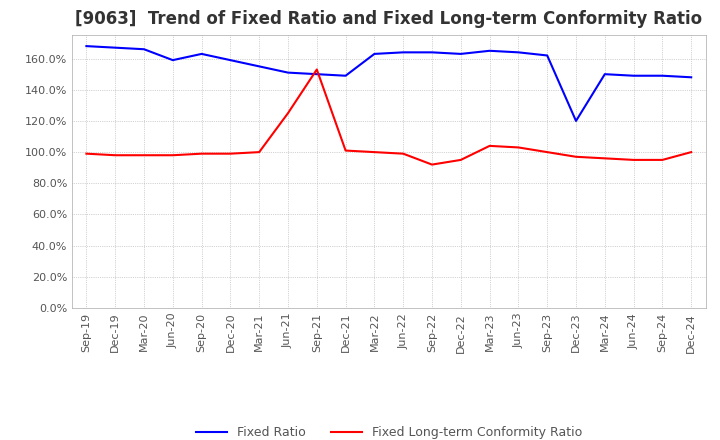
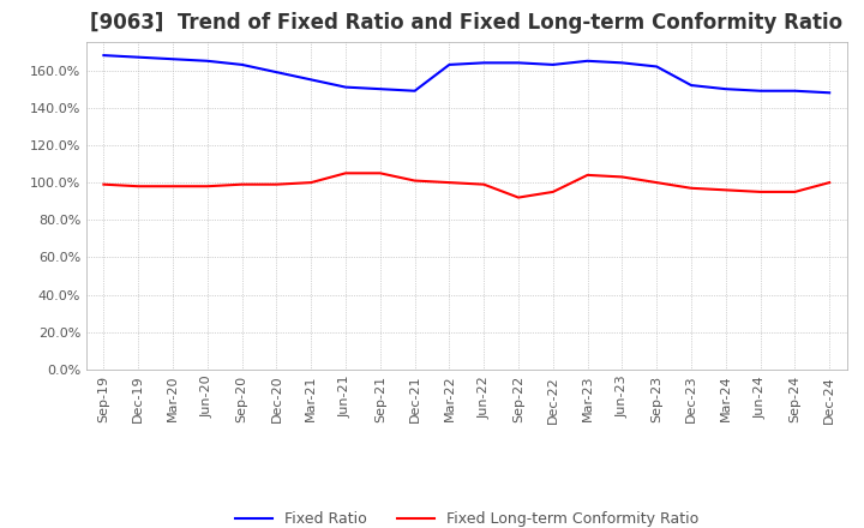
Fixed Ratio/Jun-20: 159% -> 165%
Fixed Long-term Conformity Ratio/Jun-21: 125% -> 105%
Fixed Long-term Conformity Ratio/Sep-21: 153% -> 105%
Fixed Ratio/Dec-23: 120% -> 152%
